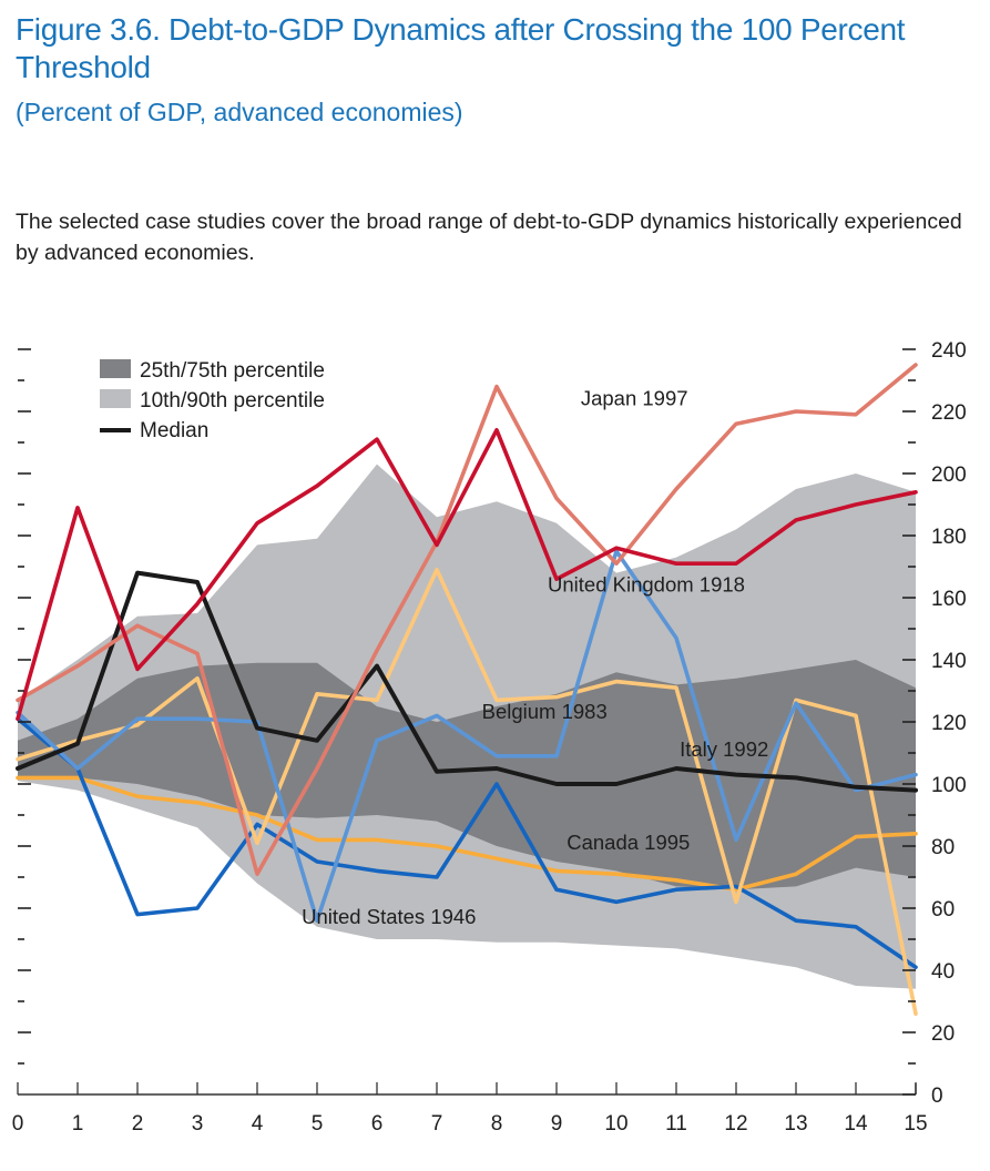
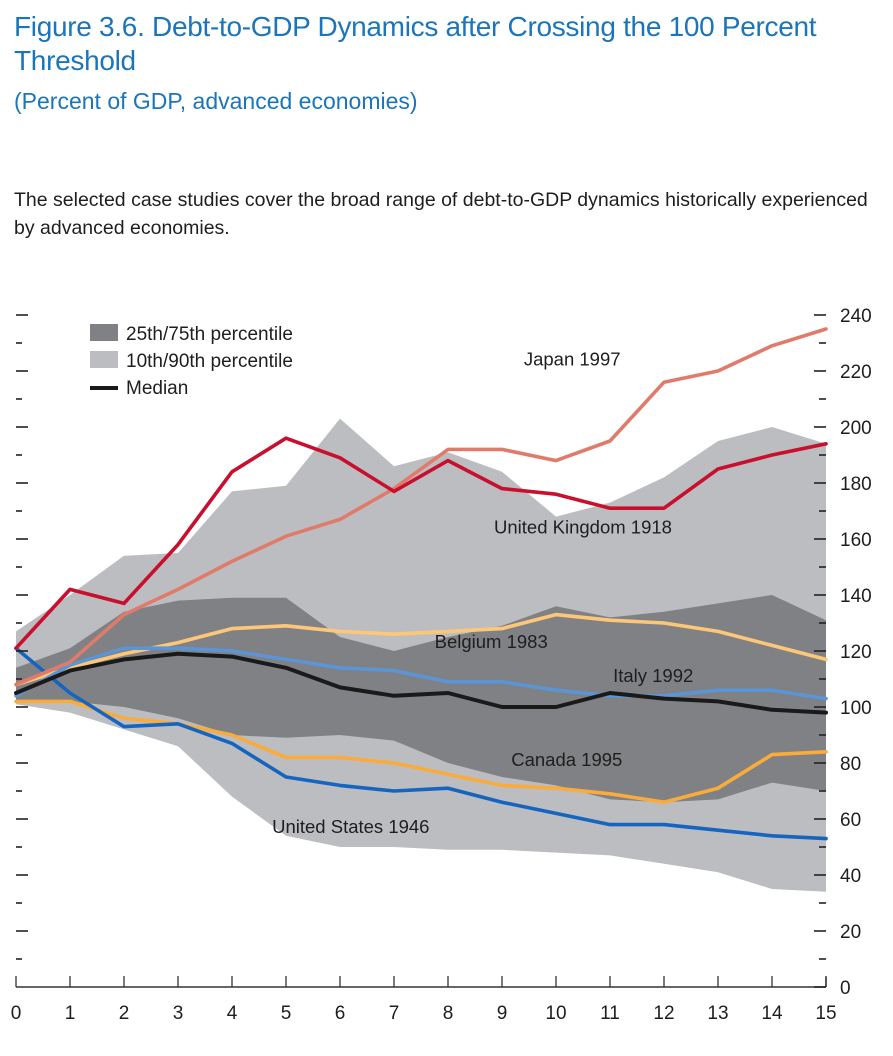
Japan 1997/0: 127 -> 108
Italy 1992/0: 123 -> 104
Japan 1997/1: 138 -> 116
United Kingdom 1918/1: 189 -> 142
Italy 1992/1: 105 -> 115
Median/2: 168 -> 117
Japan 1997/2: 151 -> 133
United States 1946/2: 58 -> 93
Median/3: 165 -> 119
Belgium 1983/3: 134 -> 123
United States 1946/3: 60 -> 94
Japan 1997/4: 71 -> 152
Belgium 1983/4: 81 -> 128
Japan 1997/5: 105 -> 161
Italy 1992/5: 56 -> 117
Median/6: 138 -> 107
Japan 1997/6: 143 -> 167
United Kingdom 1918/6: 211 -> 189
Belgium 1983/7: 169 -> 126
Italy 1992/7: 122 -> 113
Japan 1997/8: 228 -> 192
United Kingdom 1918/8: 214 -> 188
United States 1946/8: 100 -> 71
United Kingdom 1918/9: 166 -> 178
Japan 1997/10: 171 -> 188
Italy 1992/10: 175 -> 106
Italy 1992/11: 147 -> 104
United States 1946/11: 66 -> 58
Belgium 1983/12: 62 -> 130
Italy 1992/12: 82 -> 104
United States 1946/12: 67 -> 58
Italy 1992/13: 126 -> 106
Japan 1997/14: 219 -> 229
Italy 1992/14: 98 -> 106
Belgium 1983/15: 26 -> 117
United States 1946/15: 41 -> 53
